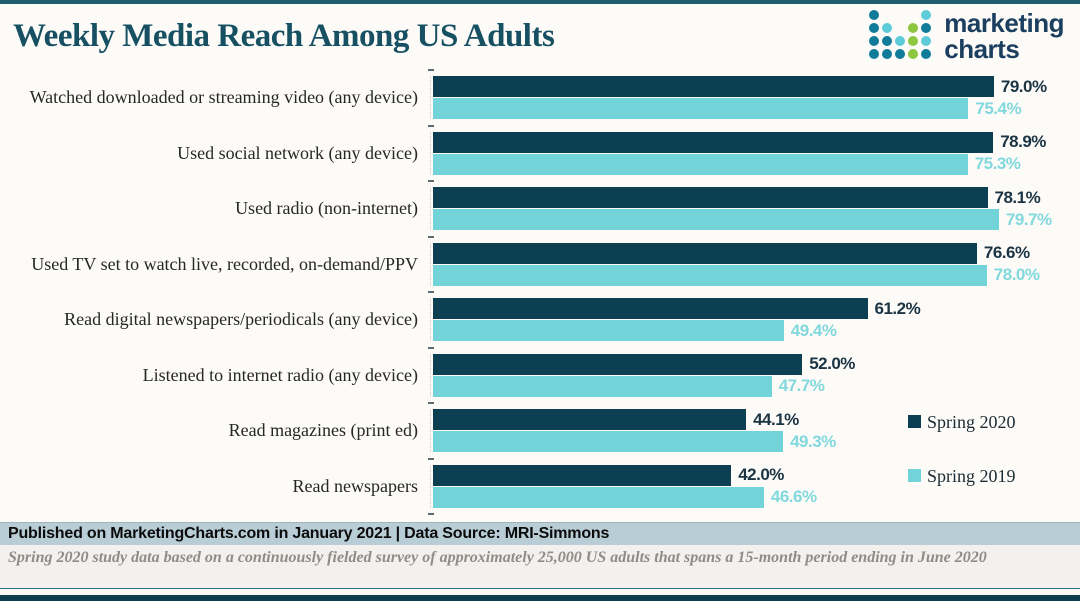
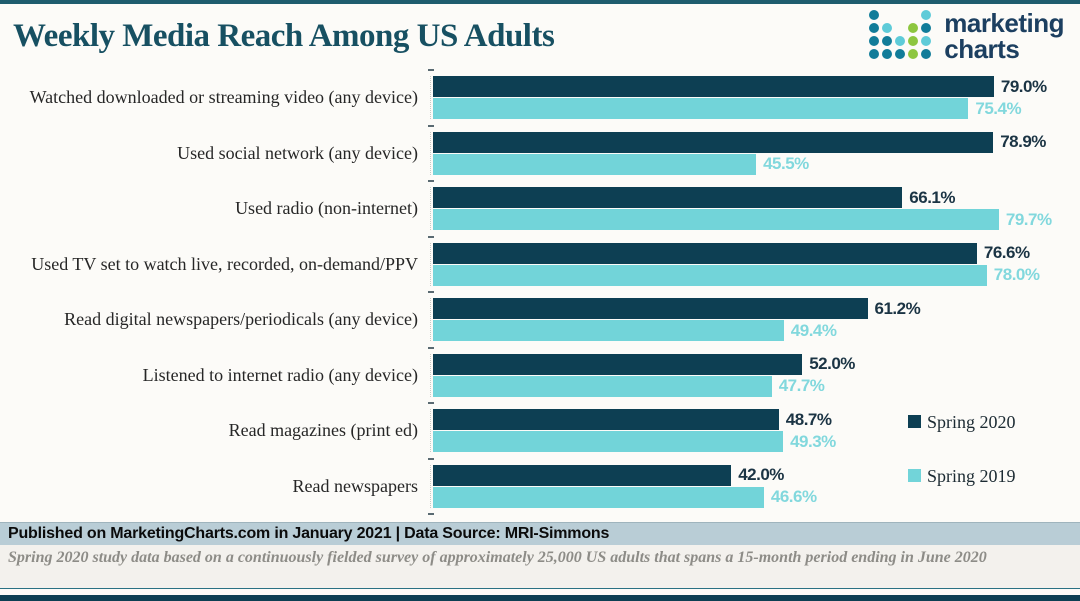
Spring 2019/Used social network (any device): 75.3% -> 45.5%
Spring 2020/Used radio (non-internet): 78.1% -> 66.1%
Spring 2020/Read magazines (print ed): 44.1% -> 48.7%
